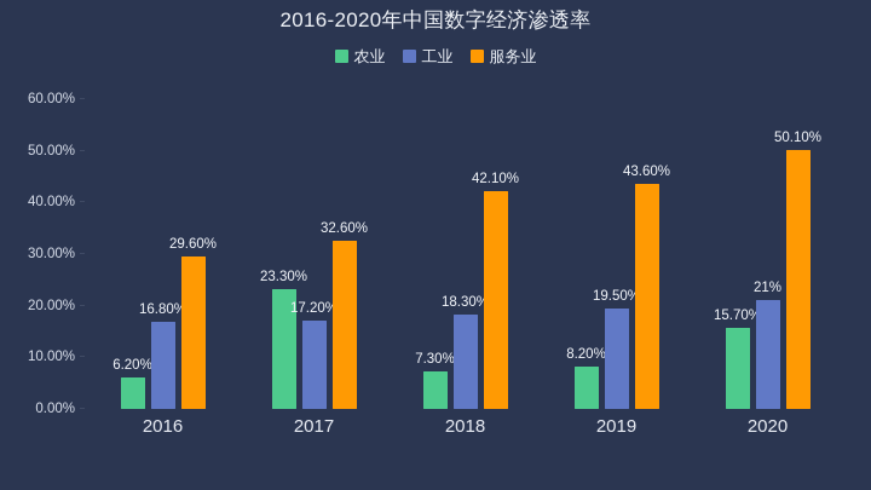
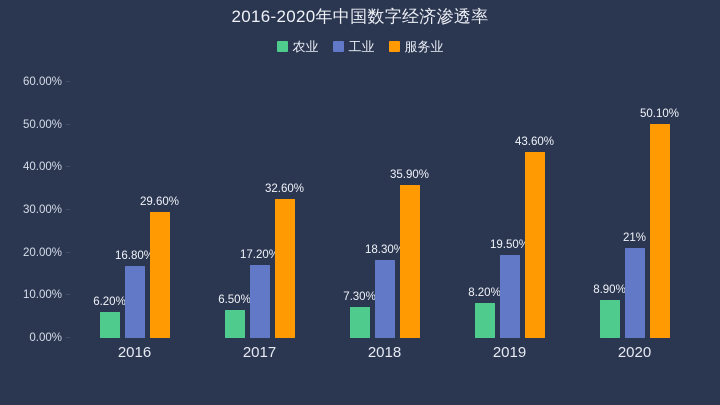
农业/2017: 23.30% -> 6.50%
服务业/2018: 42.10% -> 35.90%
农业/2020: 15.70% -> 8.90%
